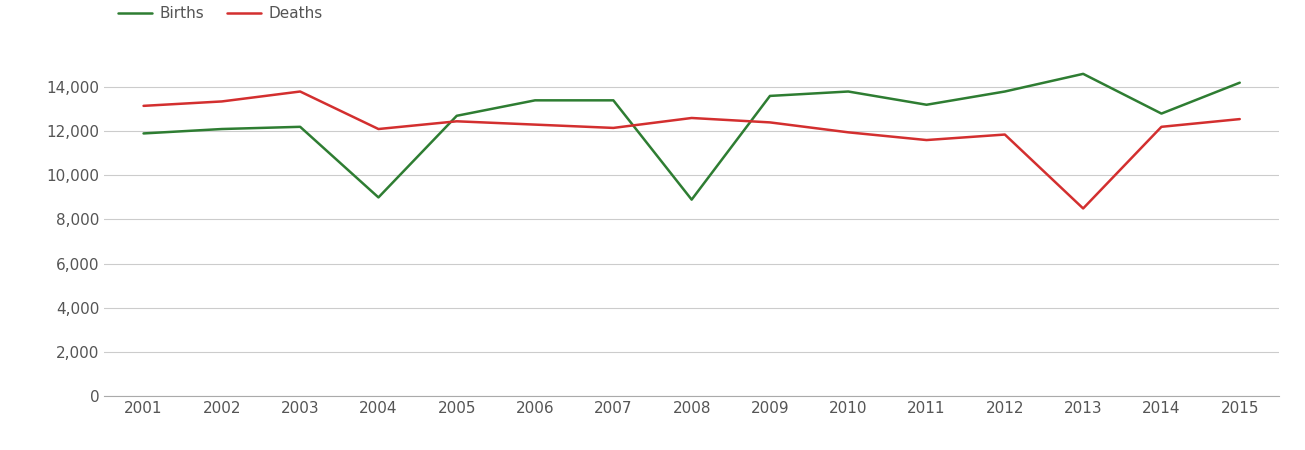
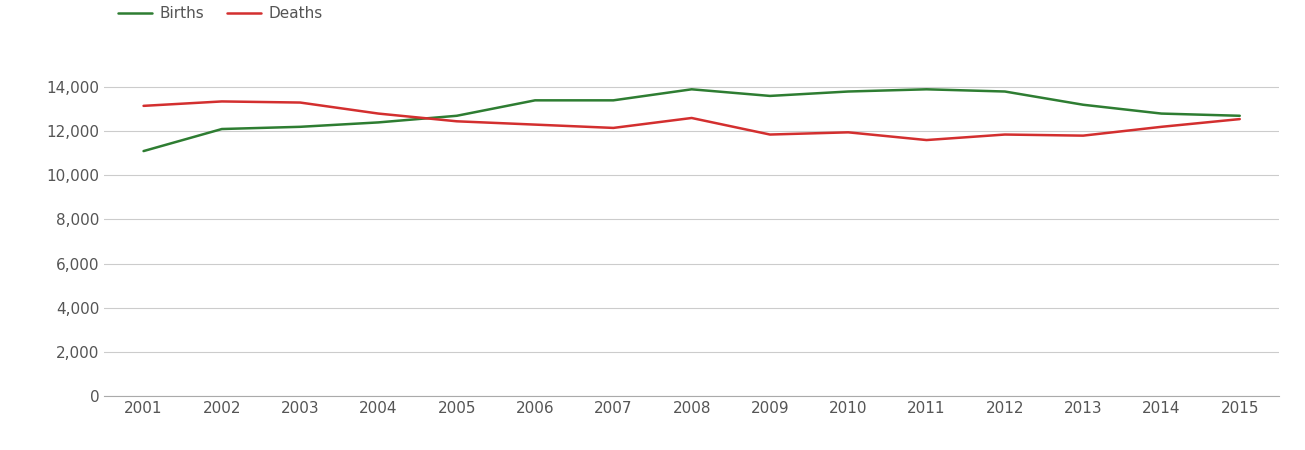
Births/2001: 11,900 -> 11,100
Deaths/2003: 13,800 -> 13,300
Births/2004: 9,000 -> 12,400
Deaths/2004: 12,100 -> 12,800
Births/2008: 8,900 -> 13,900
Deaths/2009: 12,400 -> 11,850
Births/2011: 13,200 -> 13,900
Births/2013: 14,600 -> 13,200
Deaths/2013: 8,500 -> 11,800
Births/2015: 14,200 -> 12,700
